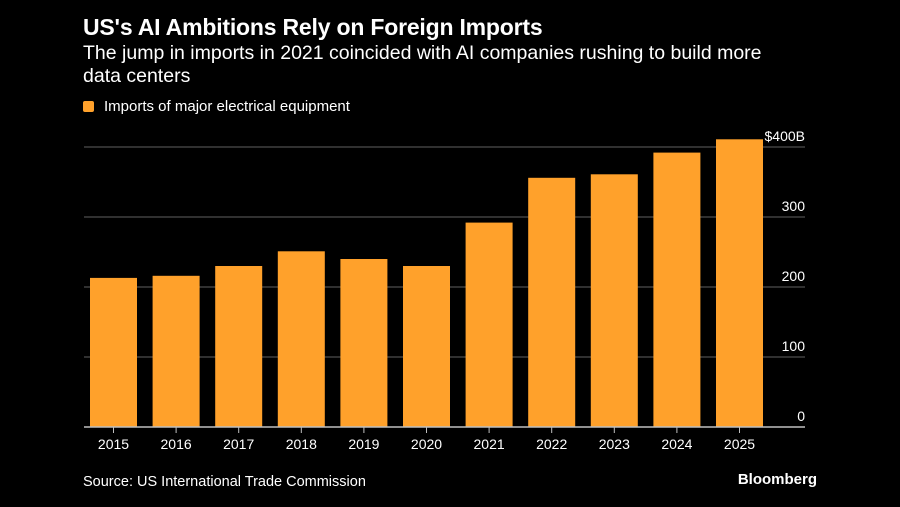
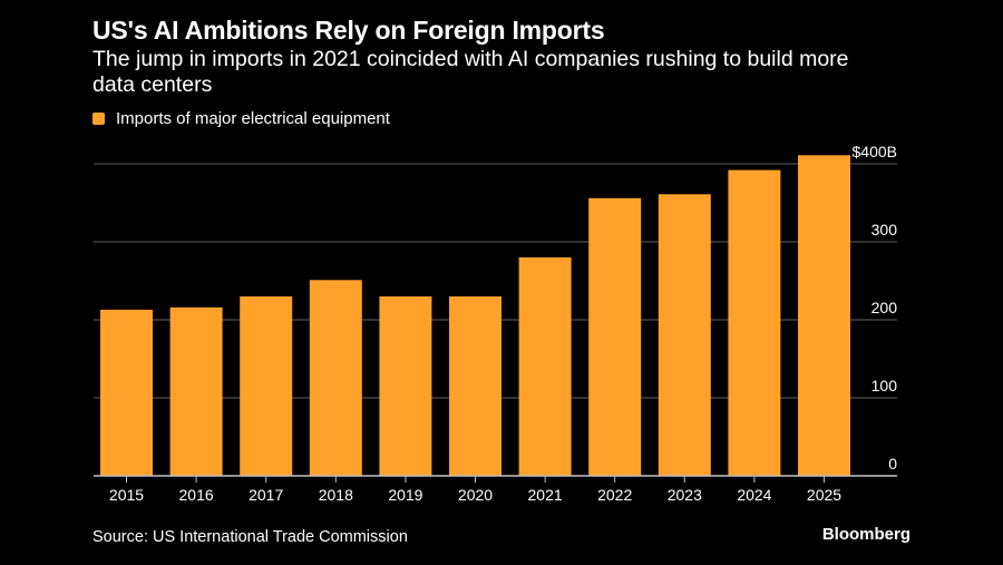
2019: $240B -> $230B
2021: $290B -> $280B
